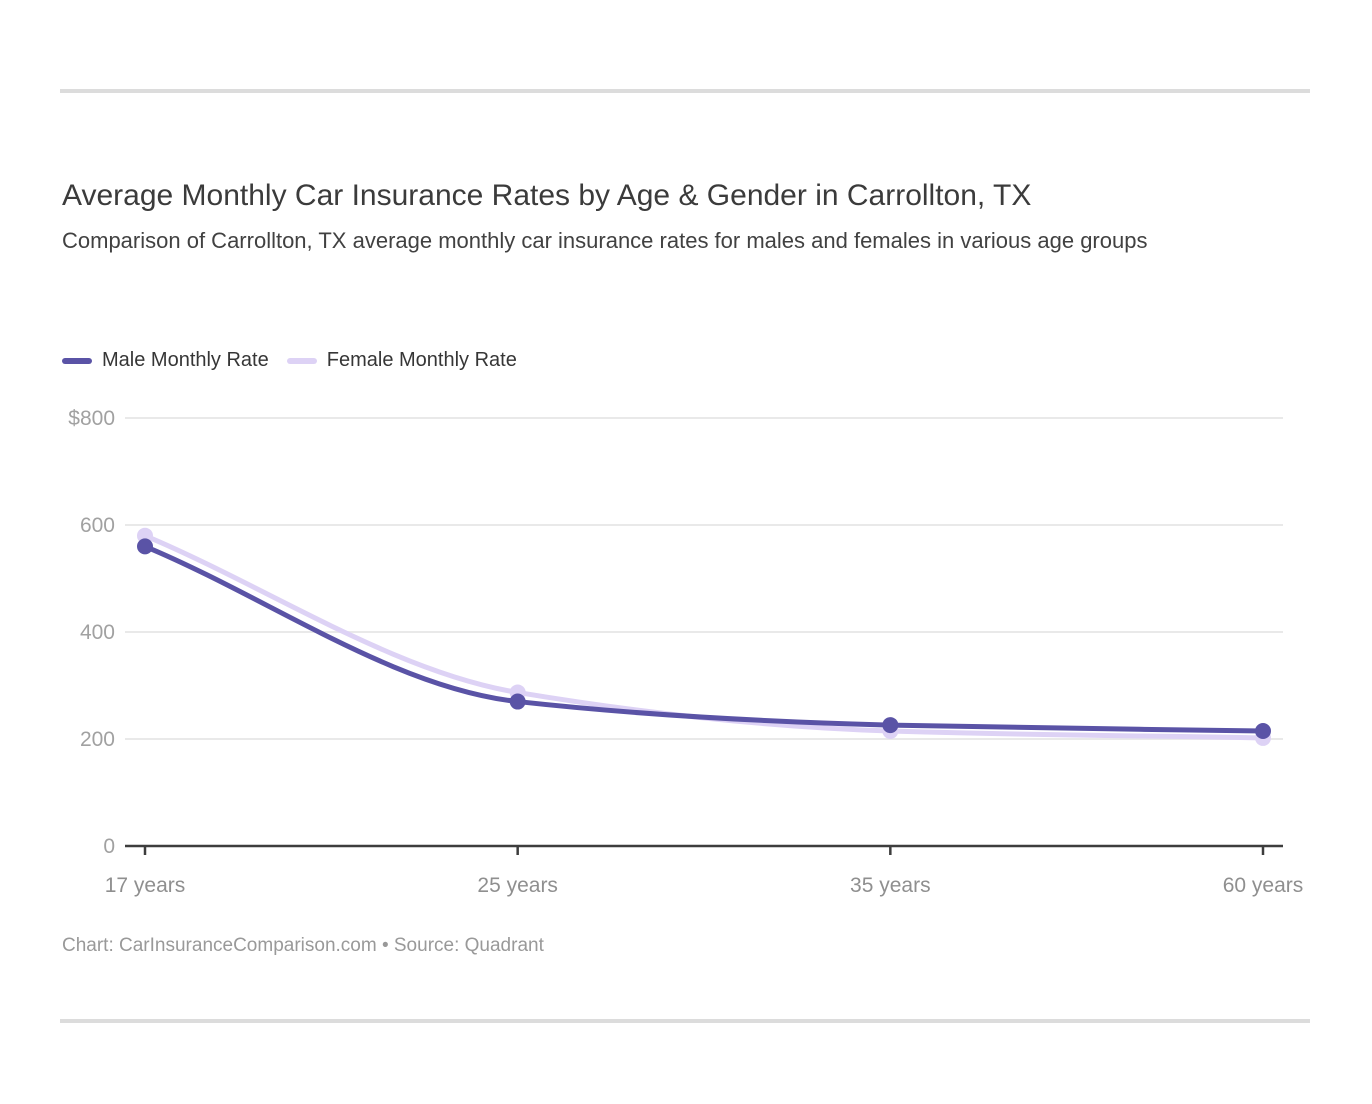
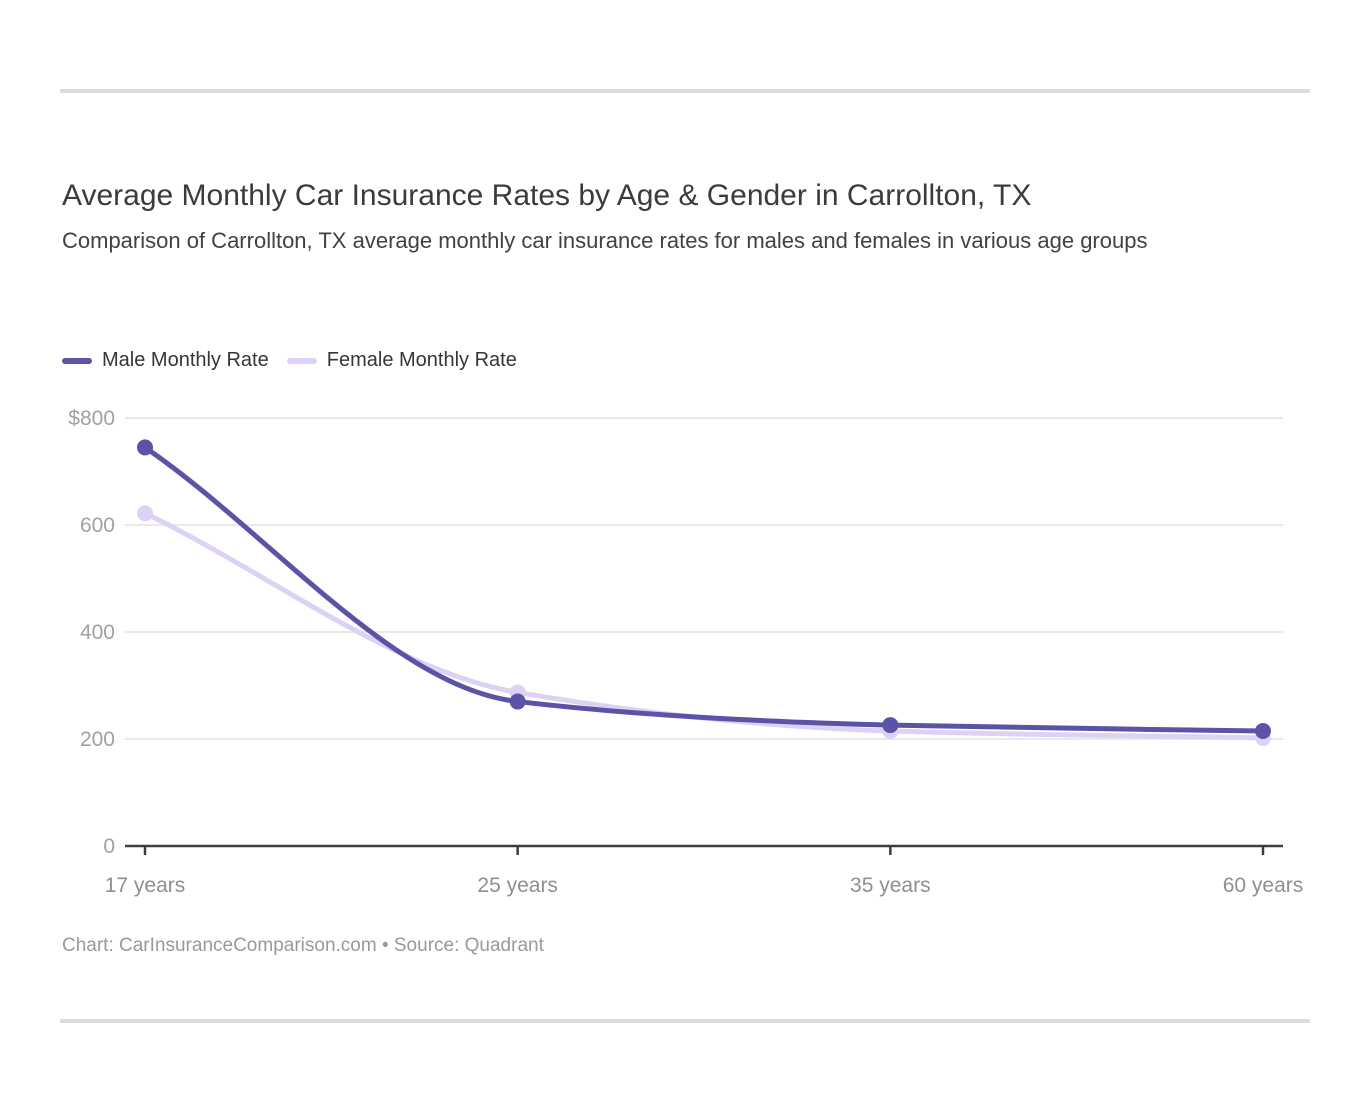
Male Monthly Rate/17 years: $560 -> $740
Female Monthly Rate/17 years: $580 -> $620
